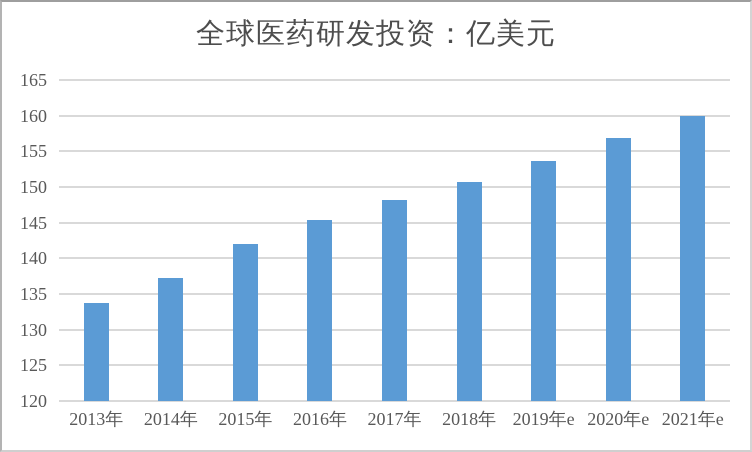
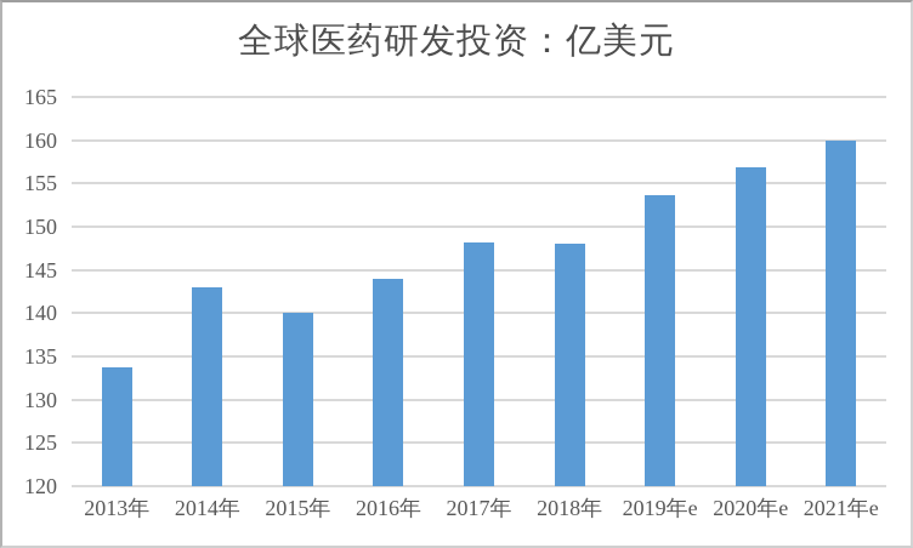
2014年: 137 -> 143
2015年: 142 -> 140
2016年: 145 -> 144
2018年: 151 -> 148
